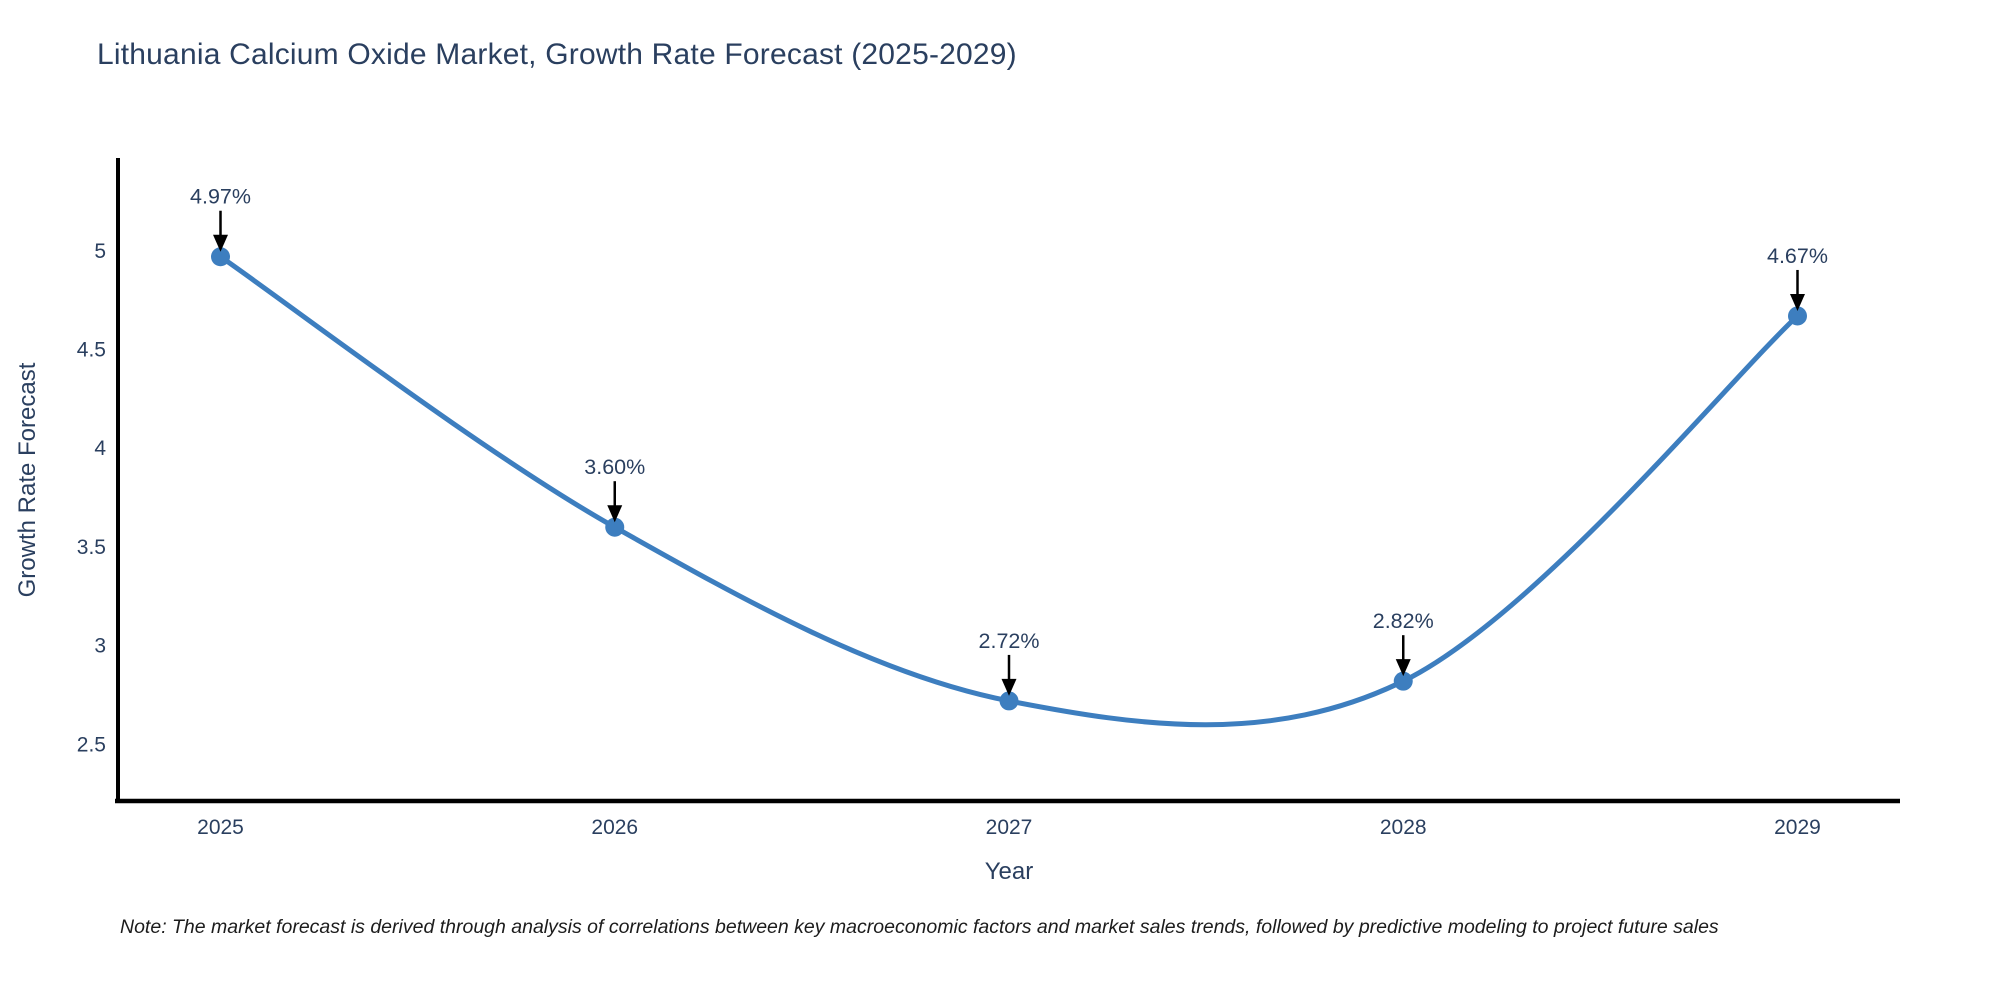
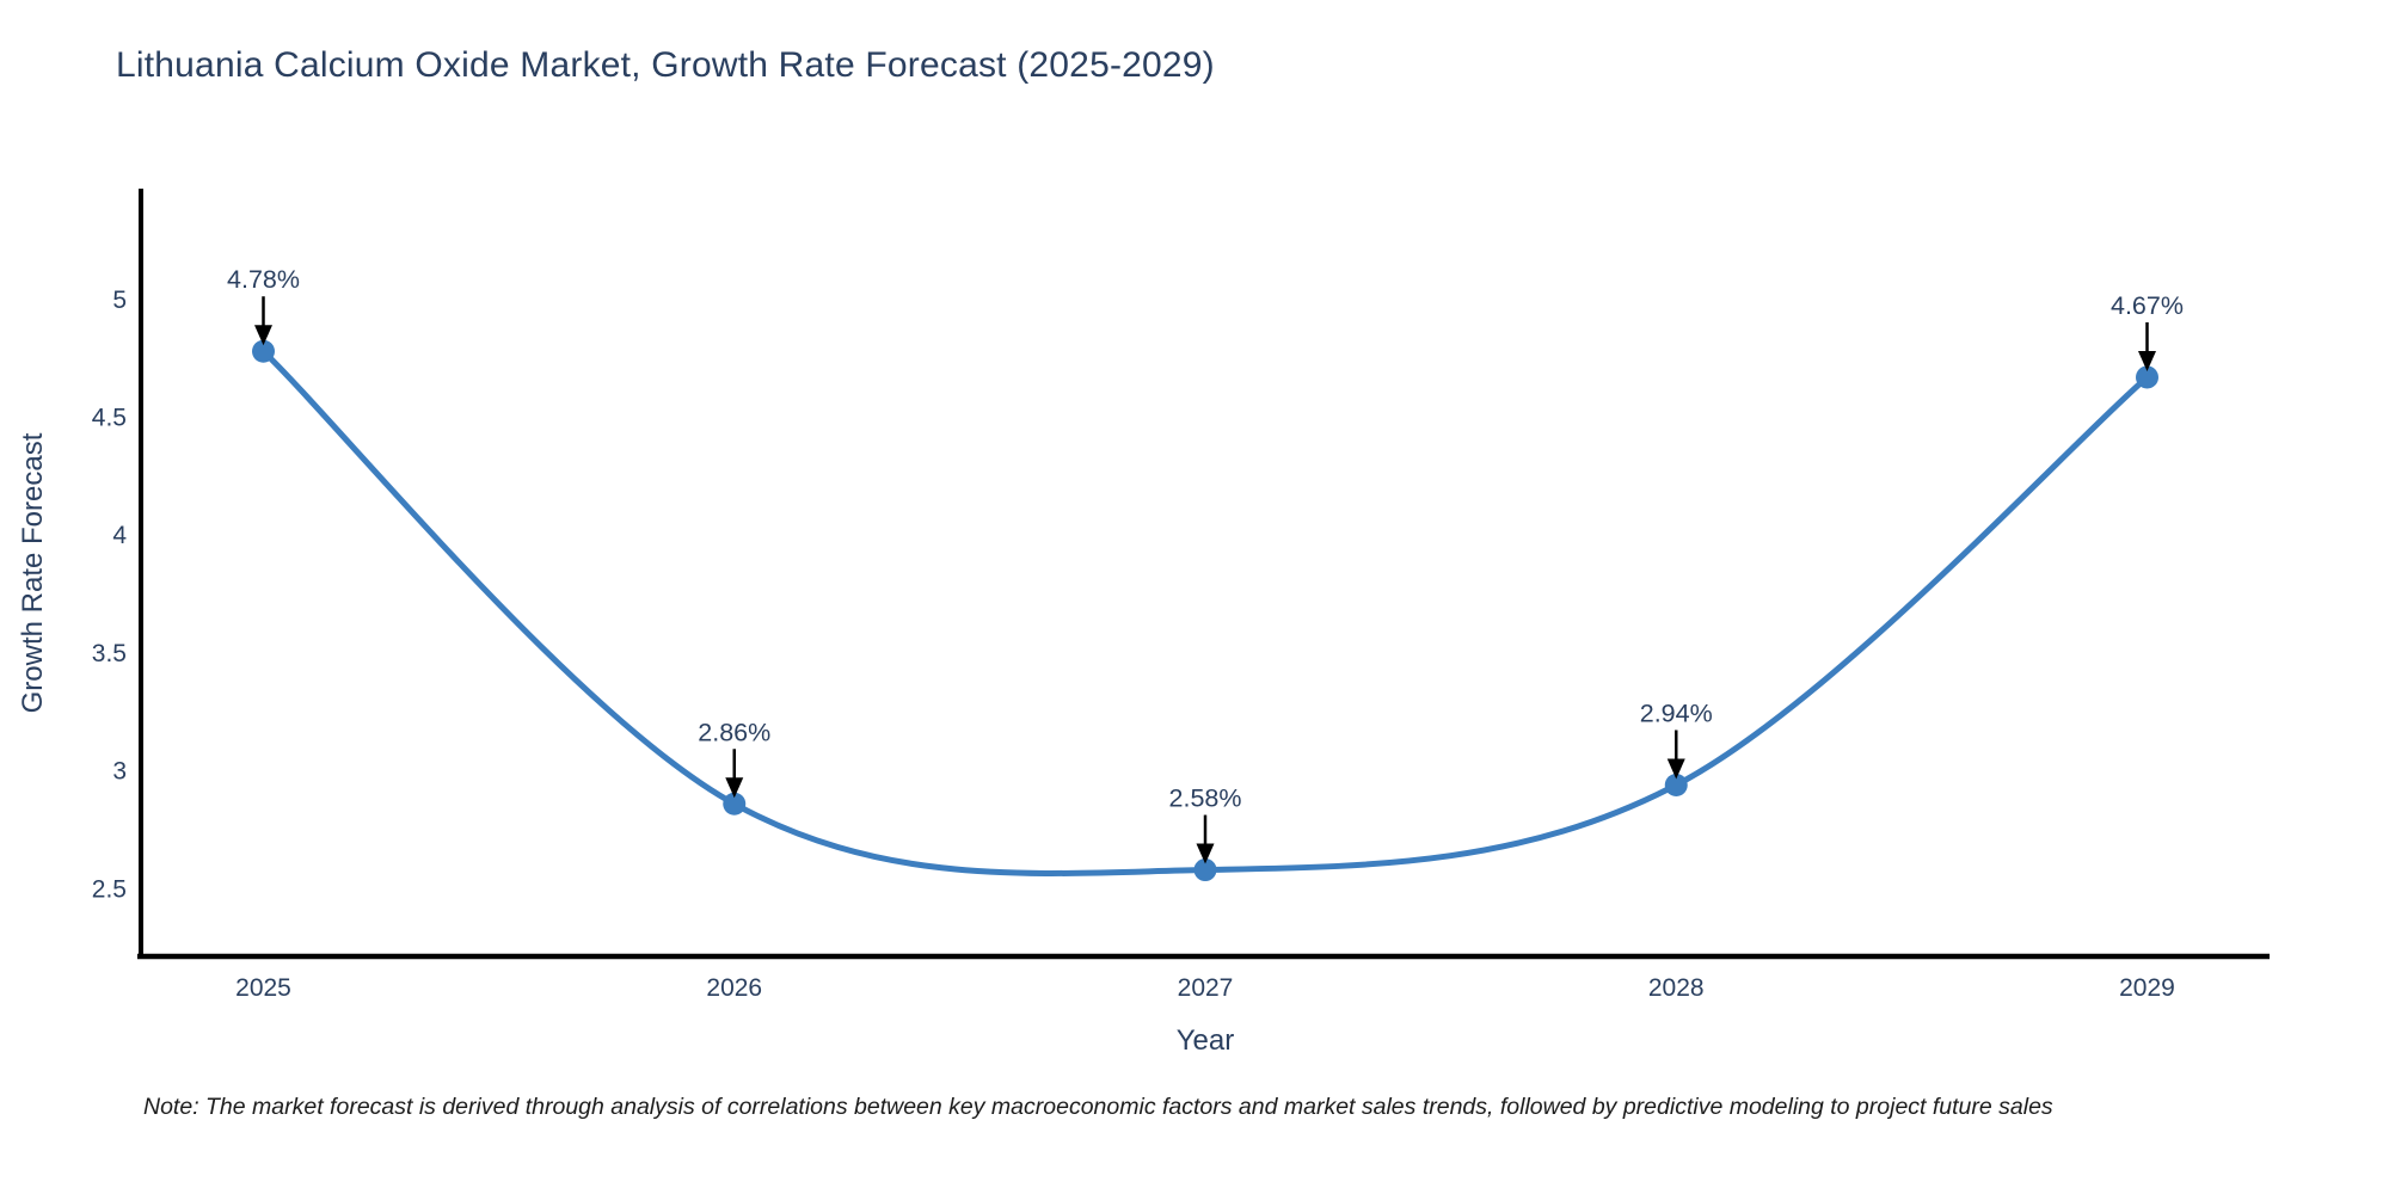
2025: 4.97% -> 4.78%
2026: 3.60% -> 2.86%
2027: 2.72% -> 2.58%
2028: 2.82% -> 2.94%
